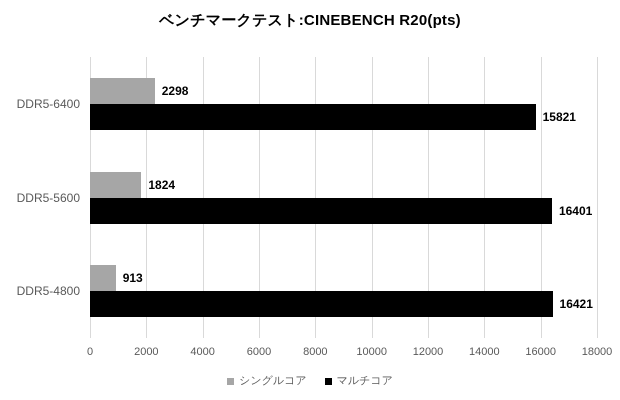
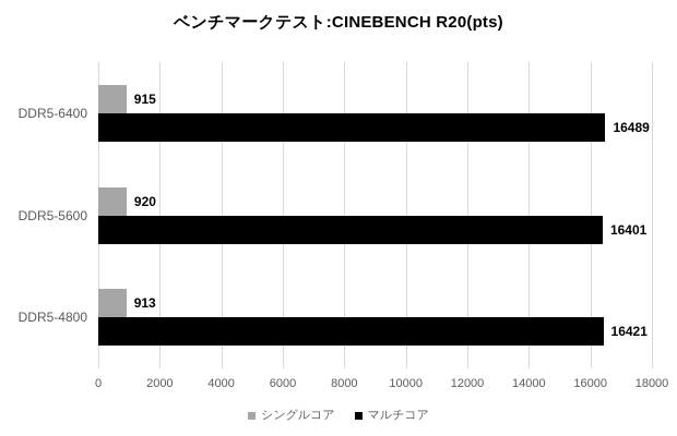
シングルコア/DDR5-6400: 2298 -> 915
マルチコア/DDR5-6400: 15821 -> 16489
シングルコア/DDR5-5600: 1824 -> 920
